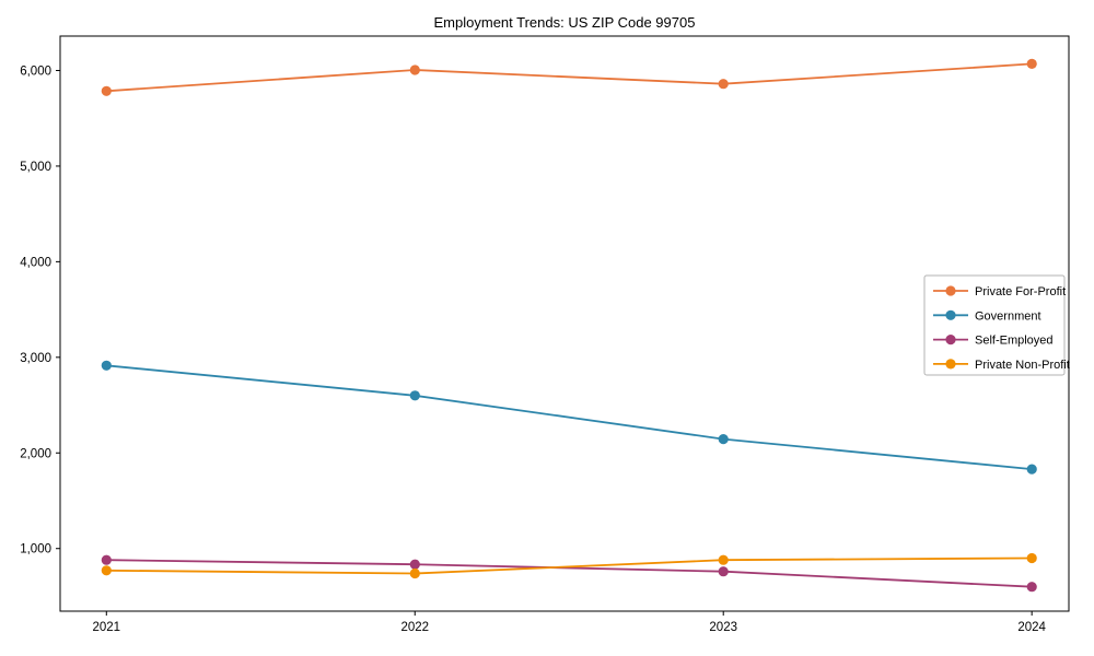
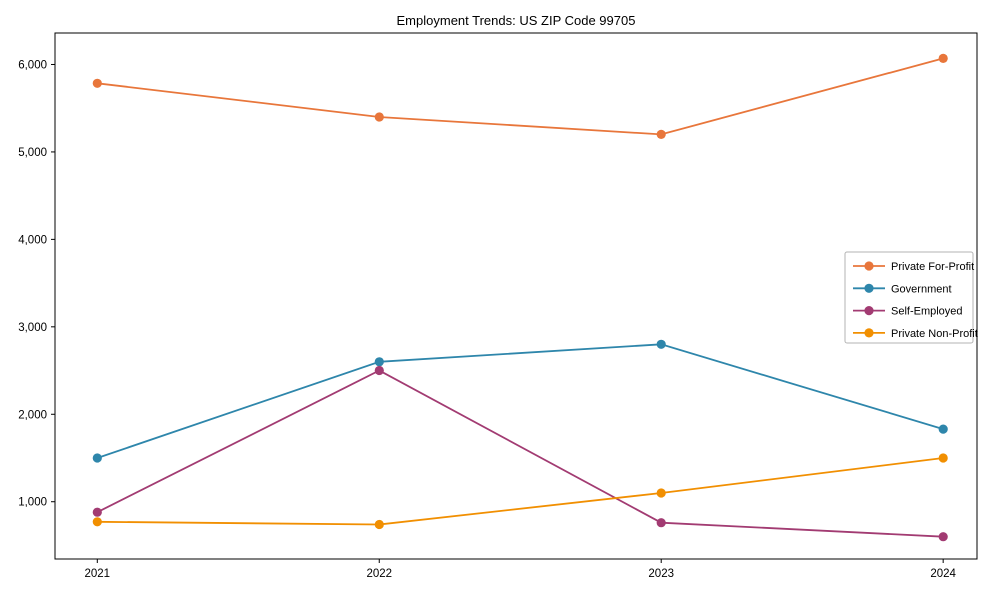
Government/2021: 2900 -> 1500
Private For-Profit/2022: 6000 -> 5400
Self-Employed/2022: 800 -> 2500
Private For-Profit/2023: 5900 -> 5200
Government/2023: 2100 -> 2800
Private Non-Profit/2023: 900 -> 1100
Private Non-Profit/2024: 900 -> 1500
